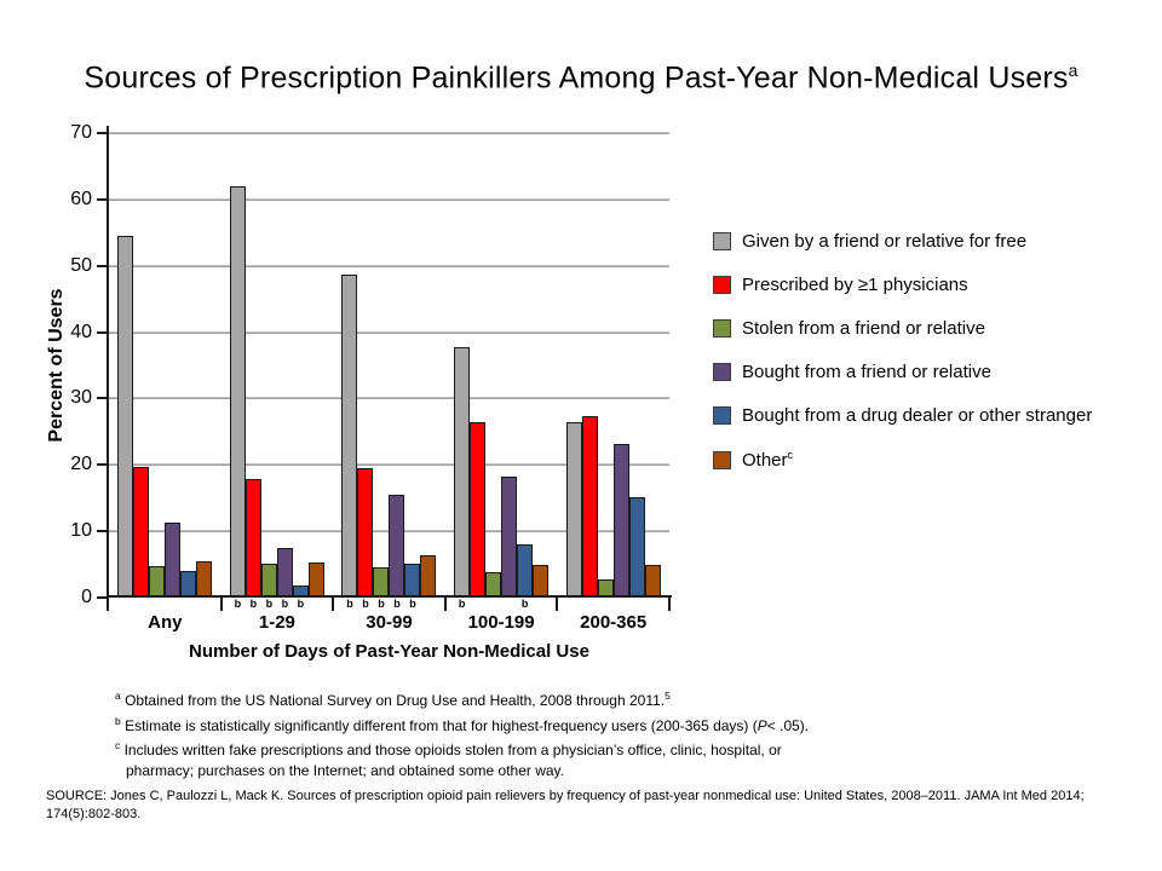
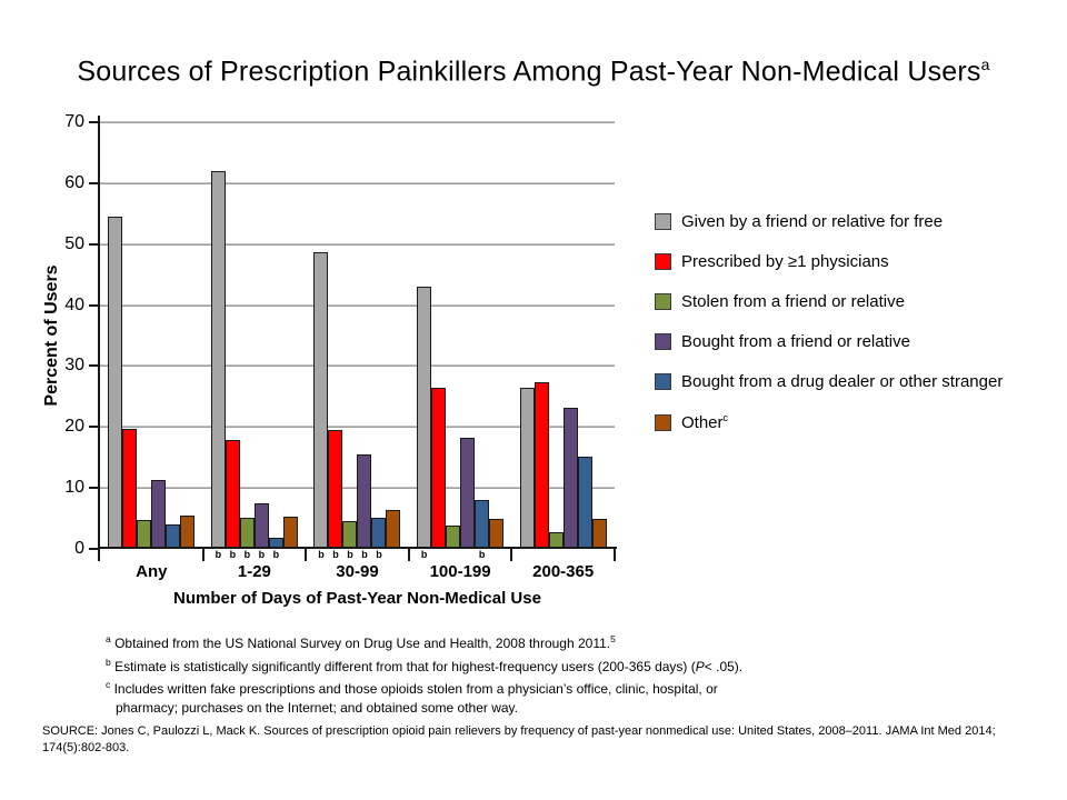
Given by a friend or relative for free/100-199: 38 -> 43
